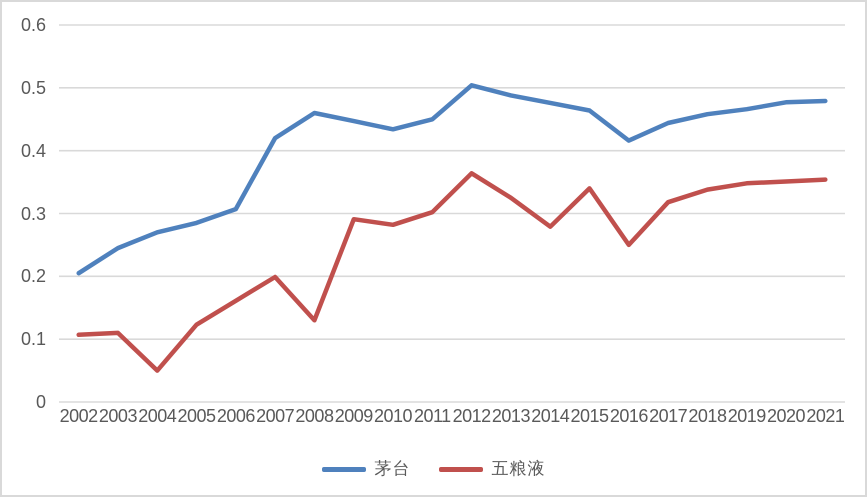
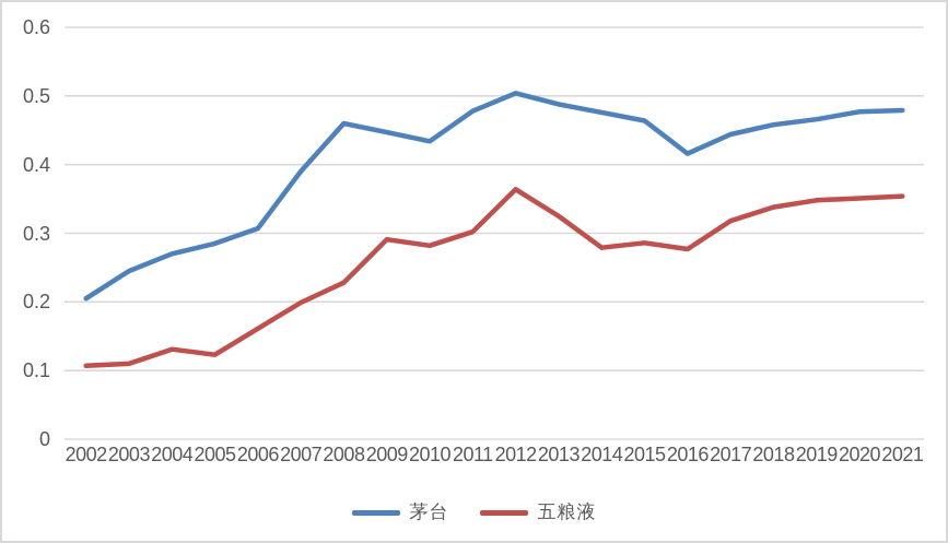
五粮液/2004: 0.05 -> 0.13
茅台/2007: 0.42 -> 0.39
五粮液/2008: 0.13 -> 0.23
茅台/2011: 0.45 -> 0.48
五粮液/2015: 0.34 -> 0.29
五粮液/2016: 0.25 -> 0.28
